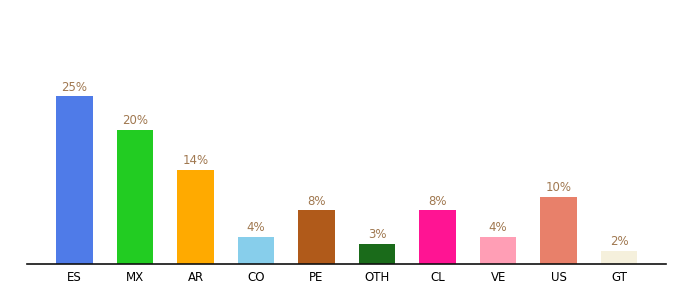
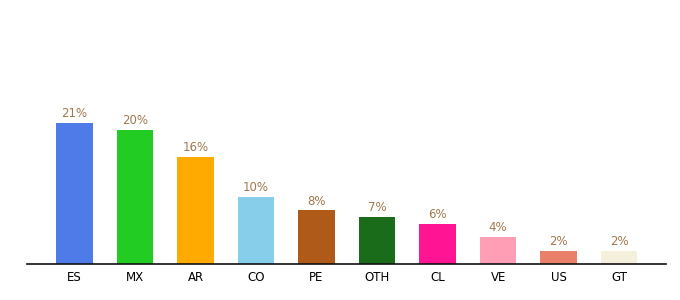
ES: 25% -> 21%
AR: 14% -> 16%
CO: 4% -> 10%
OTH: 3% -> 7%
CL: 8% -> 6%
US: 10% -> 2%
